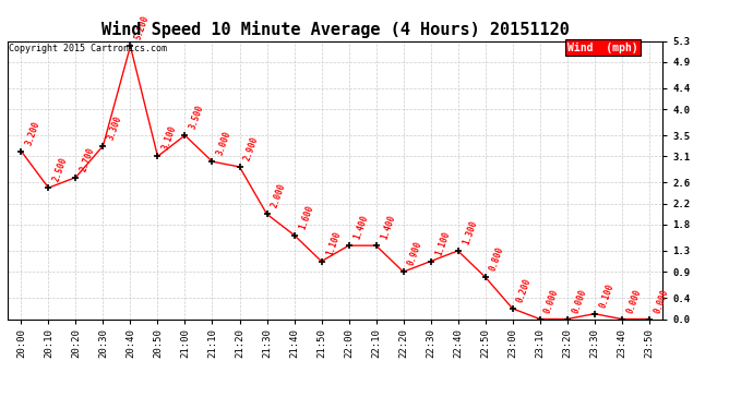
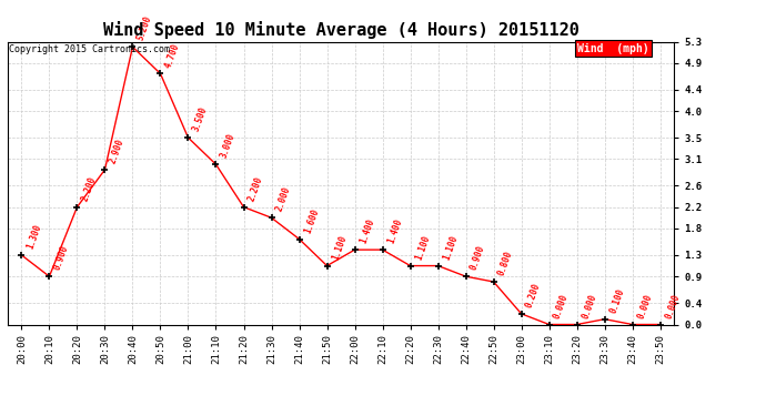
20:00: 3.200 -> 1.300
20:10: 2.500 -> 0.900
20:20: 2.700 -> 2.200
20:30: 3.300 -> 2.900
20:50: 3.100 -> 4.700
21:20: 2.900 -> 2.200
22:20: 0.900 -> 1.100
22:40: 1.300 -> 0.900
